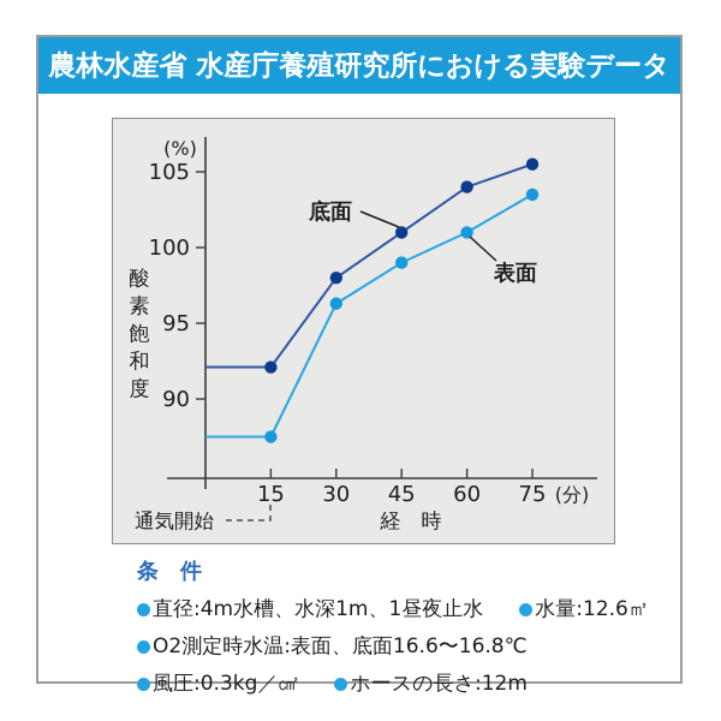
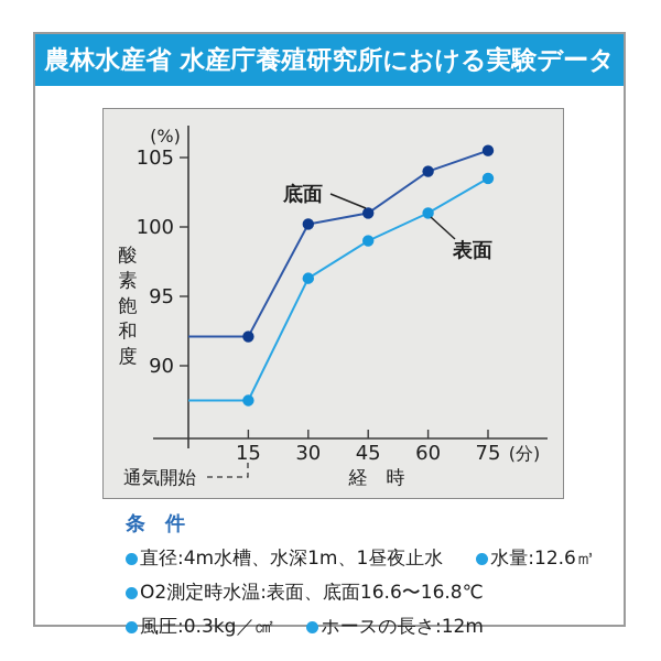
底面/30: 98.0 -> 100.2
